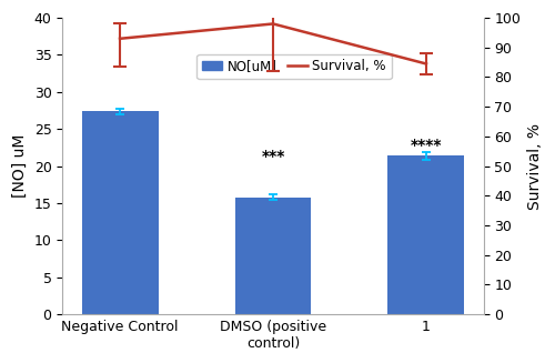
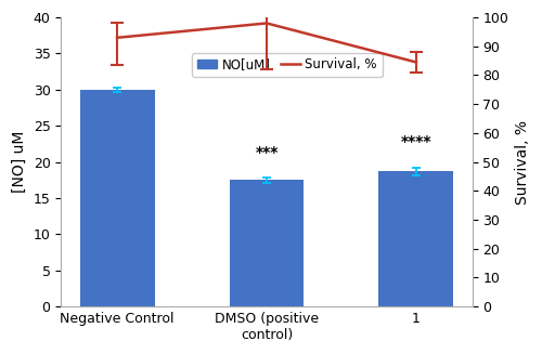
NO[uM]/Negative Control: 27.4 -> 30.0
NO[uM]/DMSO (positive control): 15.8 -> 17.5
NO[uM]/1: 21.4 -> 18.7
